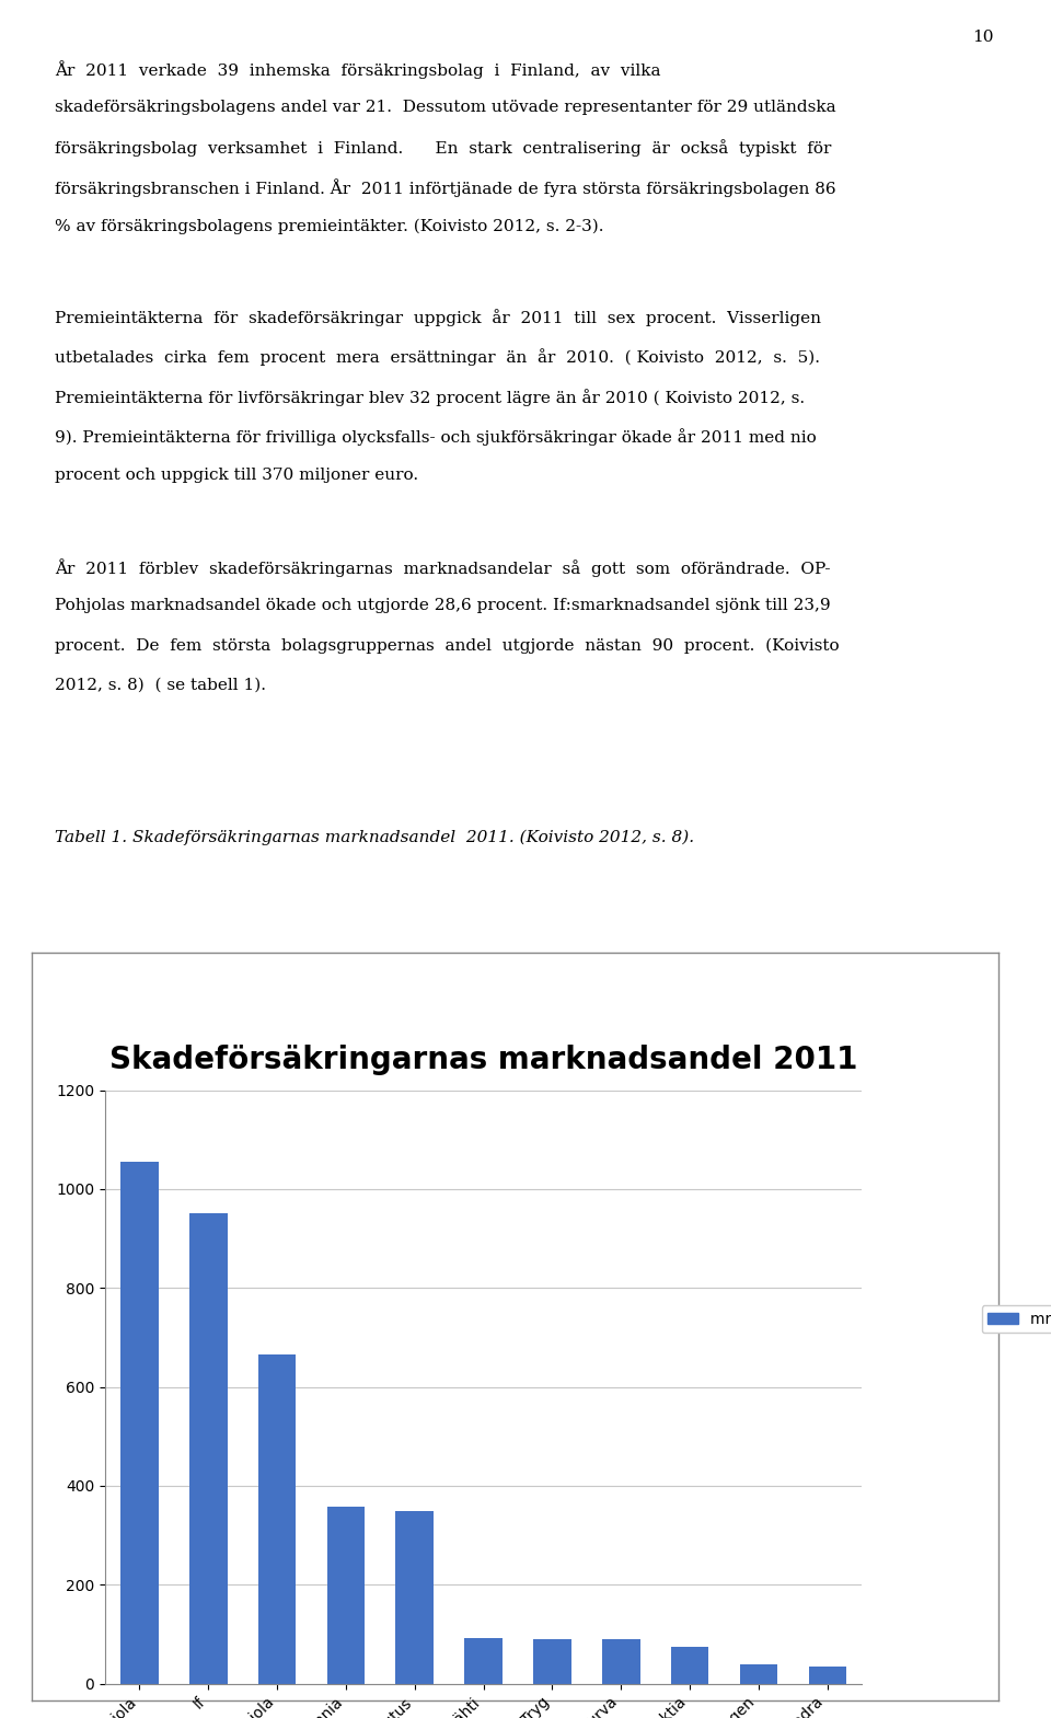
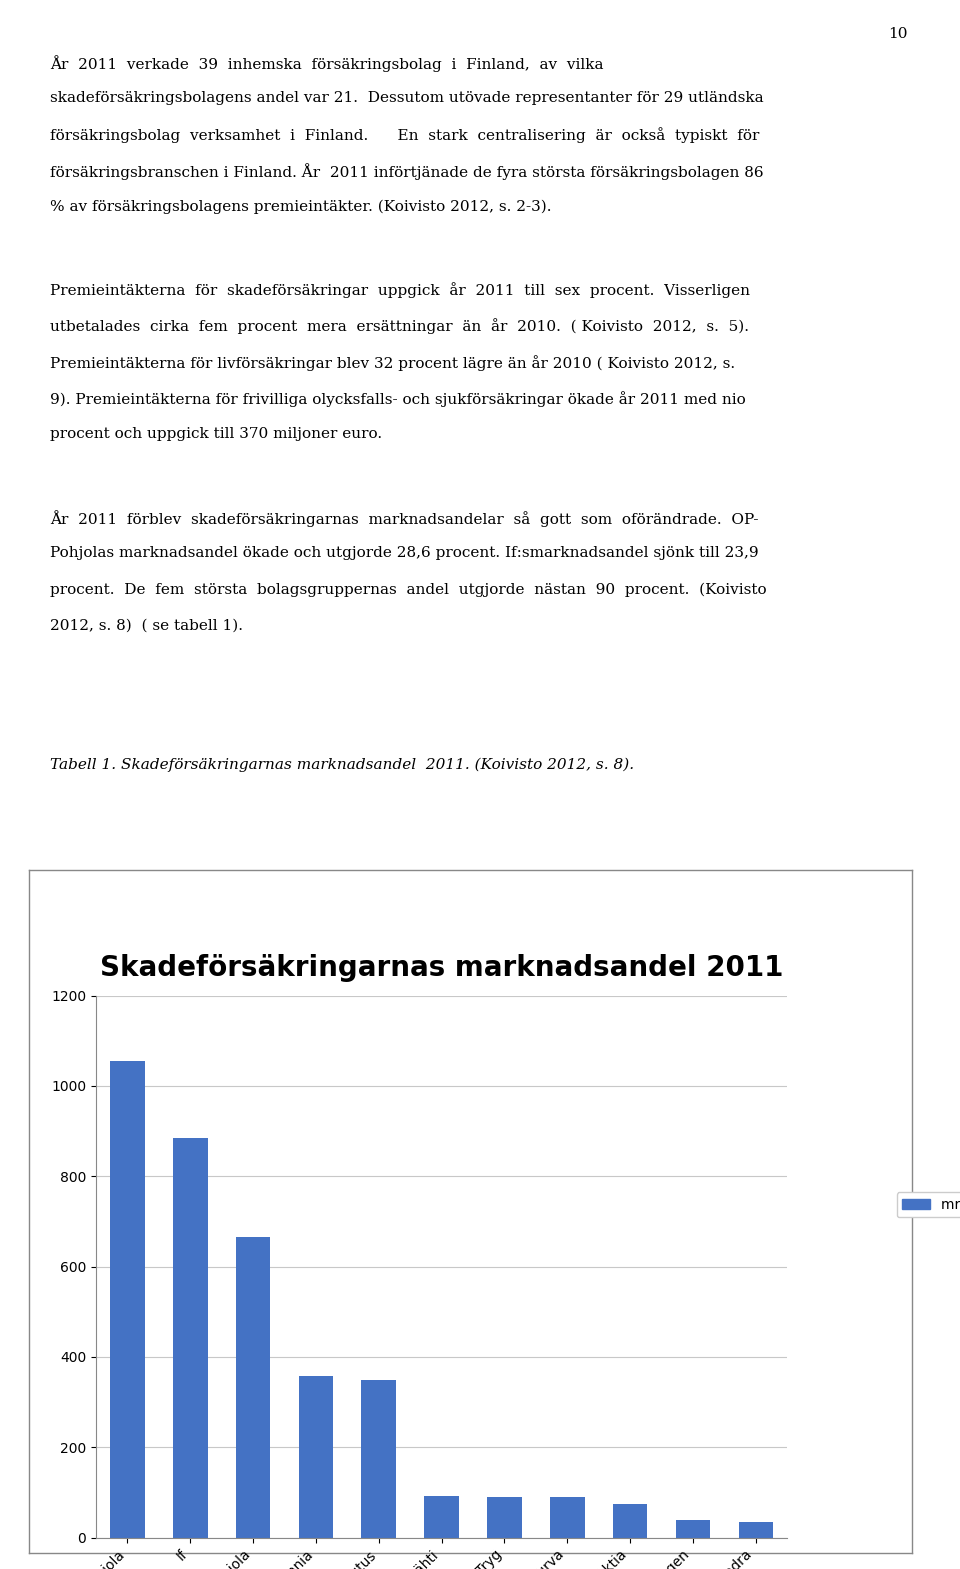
If: 950 -> 885
